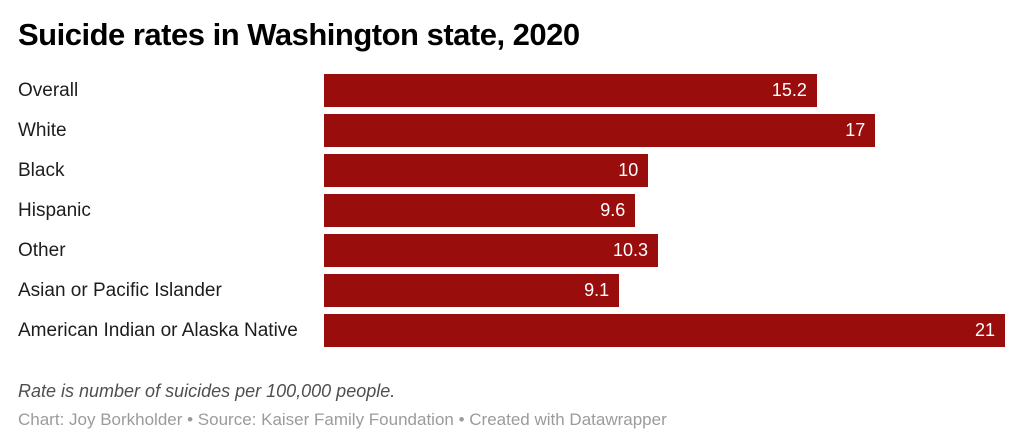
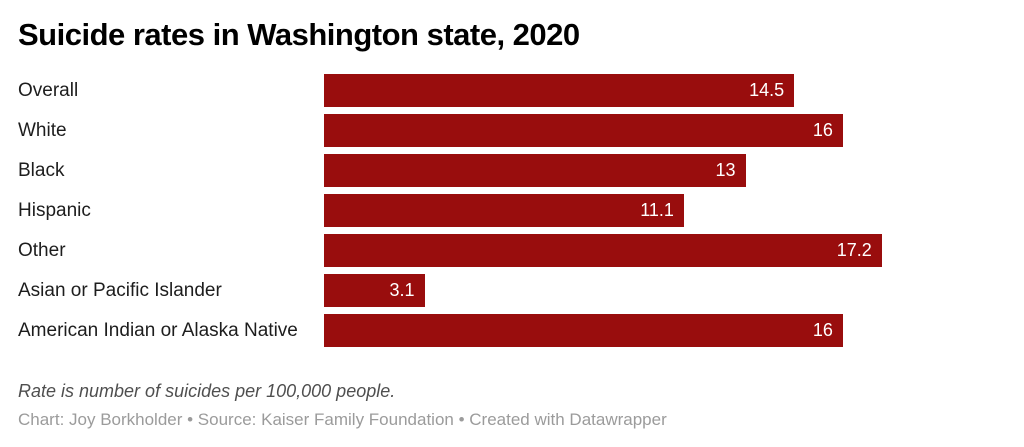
Overall: 15.2 -> 14.5
White: 17 -> 16
Black: 10 -> 13
Hispanic: 9.6 -> 11.1
Other: 10.3 -> 17.2
Asian or Pacific Islander: 9.1 -> 3.1
American Indian or Alaska Native: 21 -> 16
